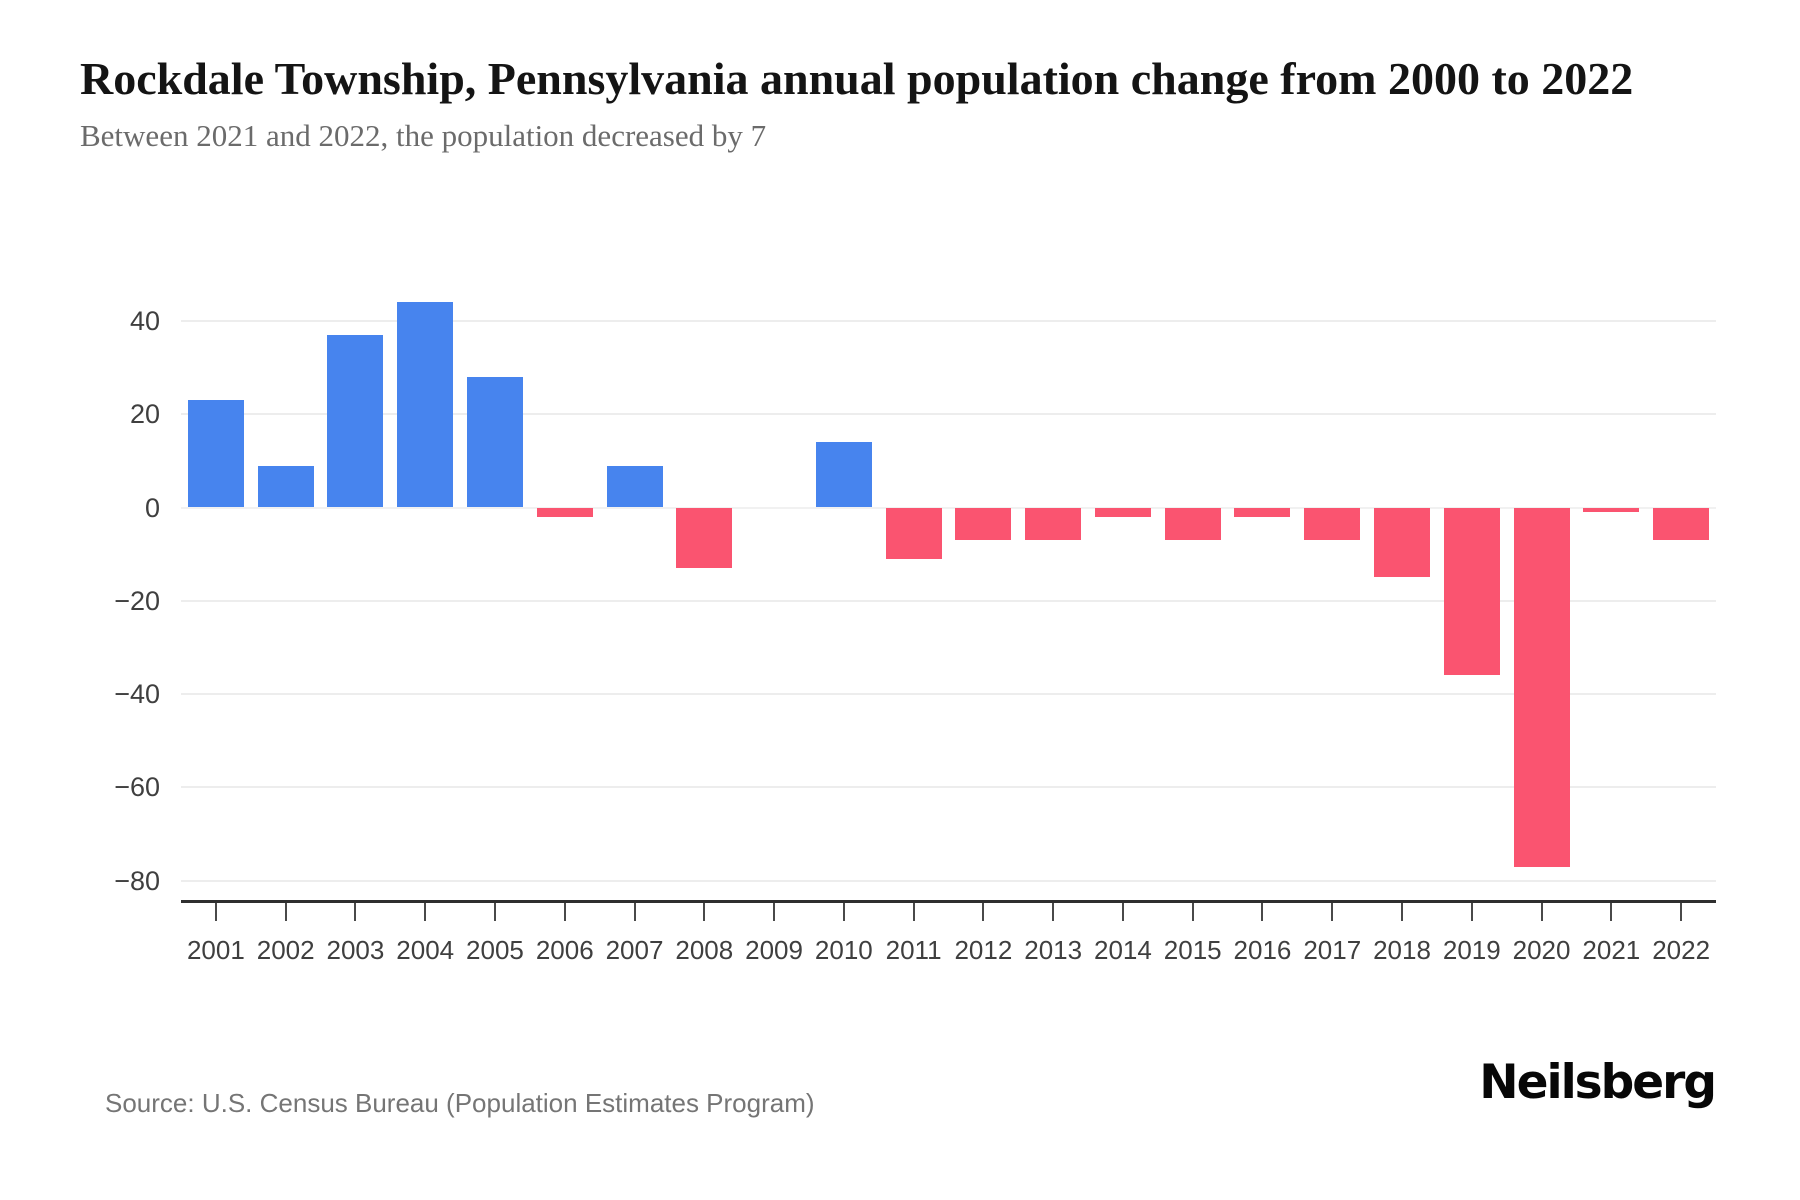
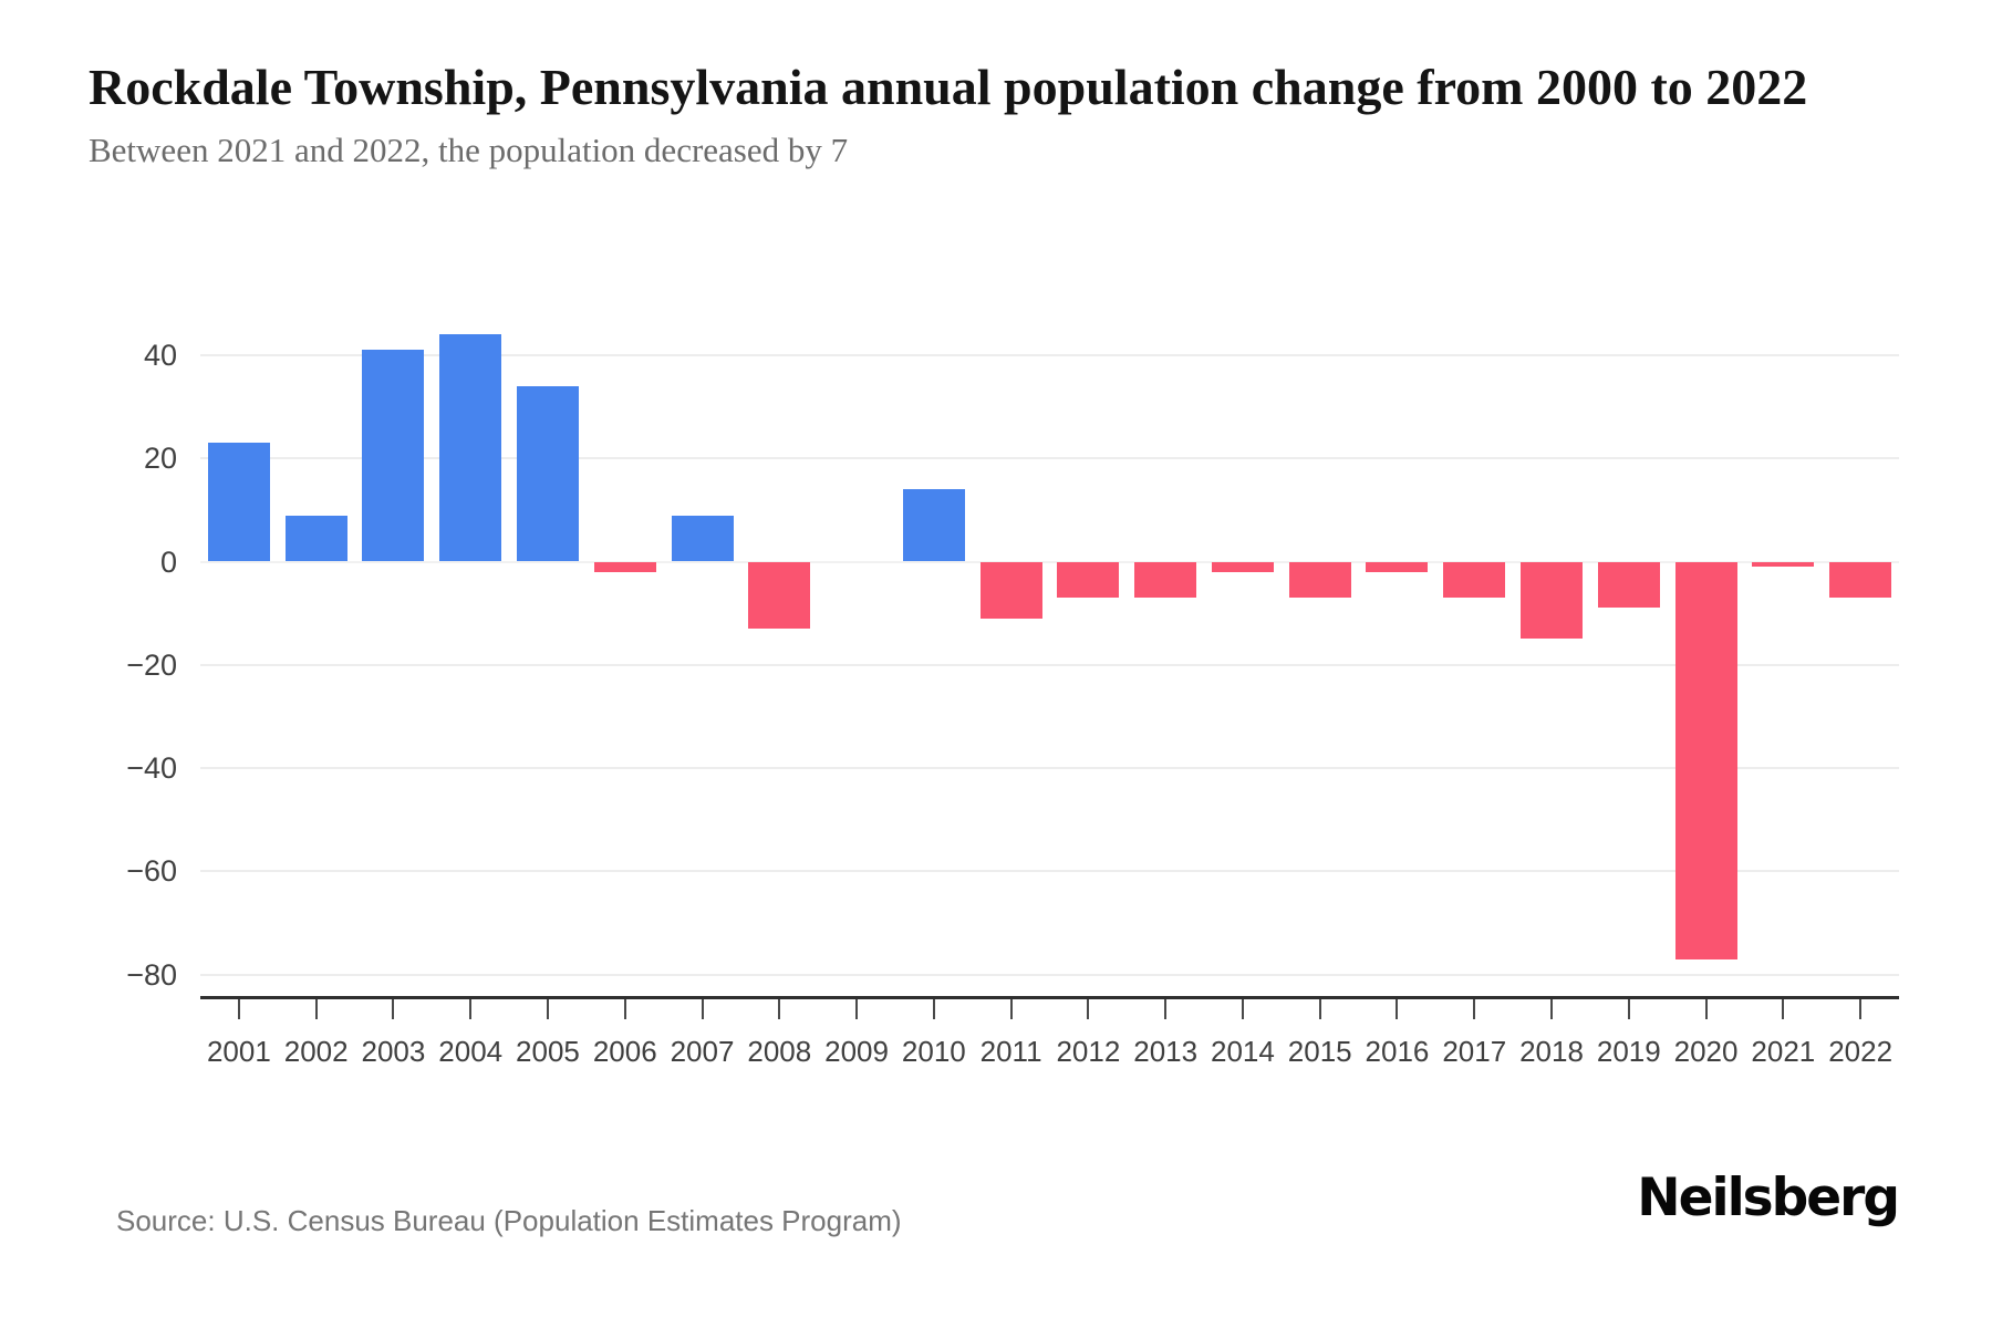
2003: 37 -> 41
2005: 28 -> 34
2019: -36 -> -9
